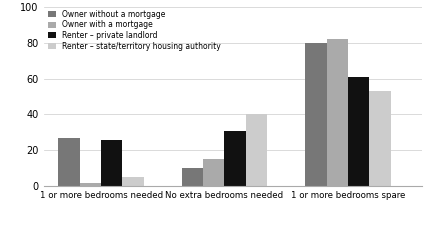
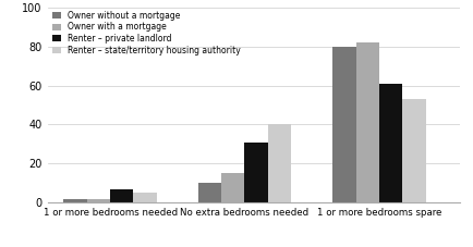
Owner without a mortgage/1 or more bedrooms needed: 27 -> 2
Renter – private landlord/1 or more bedrooms needed: 26 -> 7
